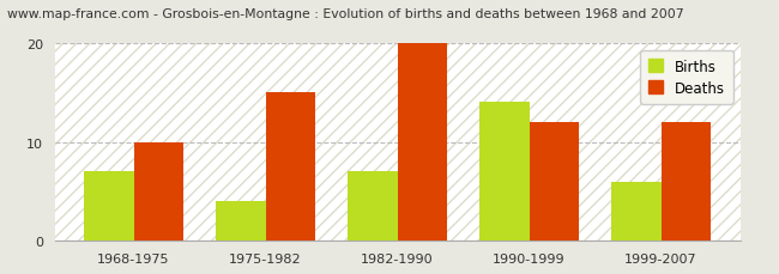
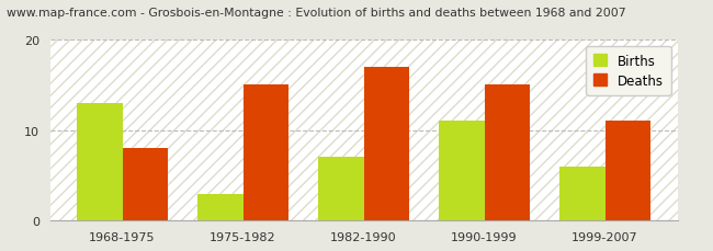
Births/1968-1975: 7 -> 13
Deaths/1968-1975: 10 -> 8
Births/1975-1982: 4 -> 3
Deaths/1982-1990: 20 -> 17
Births/1990-1999: 14 -> 11
Deaths/1990-1999: 12 -> 15
Deaths/1999-2007: 12 -> 11
